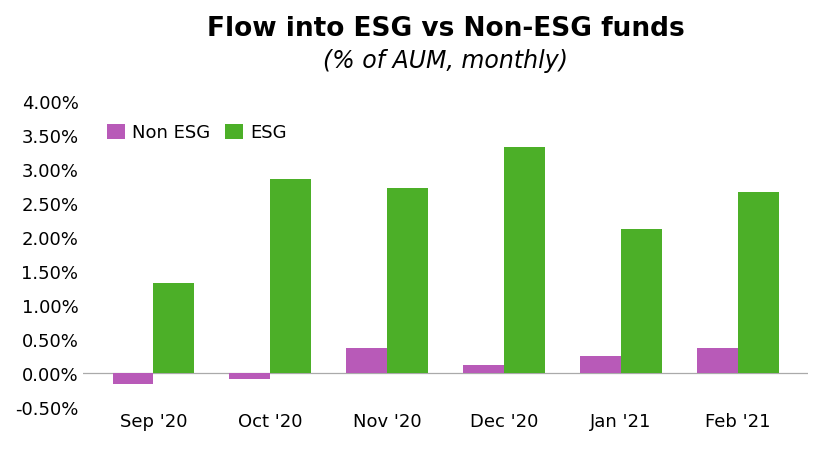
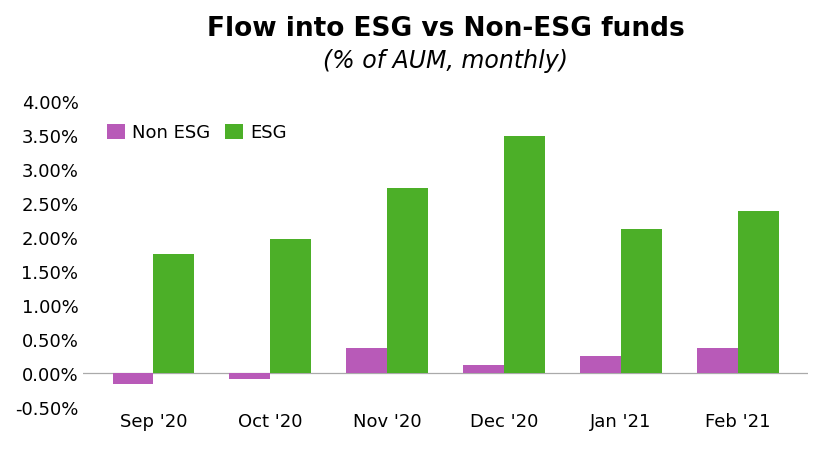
ESG/Sep '20: 1.32% -> 1.75%
ESG/Oct '20: 2.86% -> 1.98%
ESG/Dec '20: 3.32% -> 3.48%
ESG/Feb '21: 2.66% -> 2.38%
